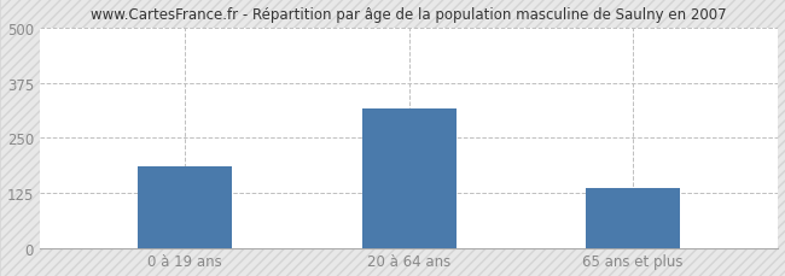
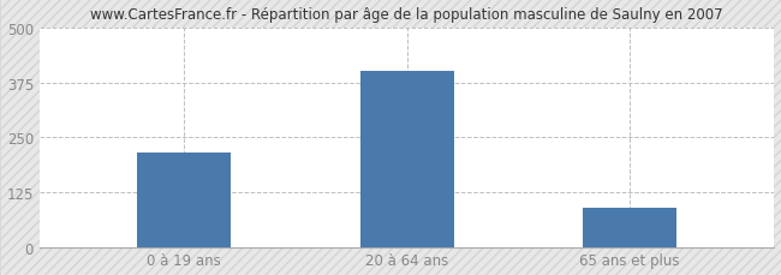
0 à 19 ans: 185 -> 215
20 à 64 ans: 315 -> 400
65 ans et plus: 135 -> 90
